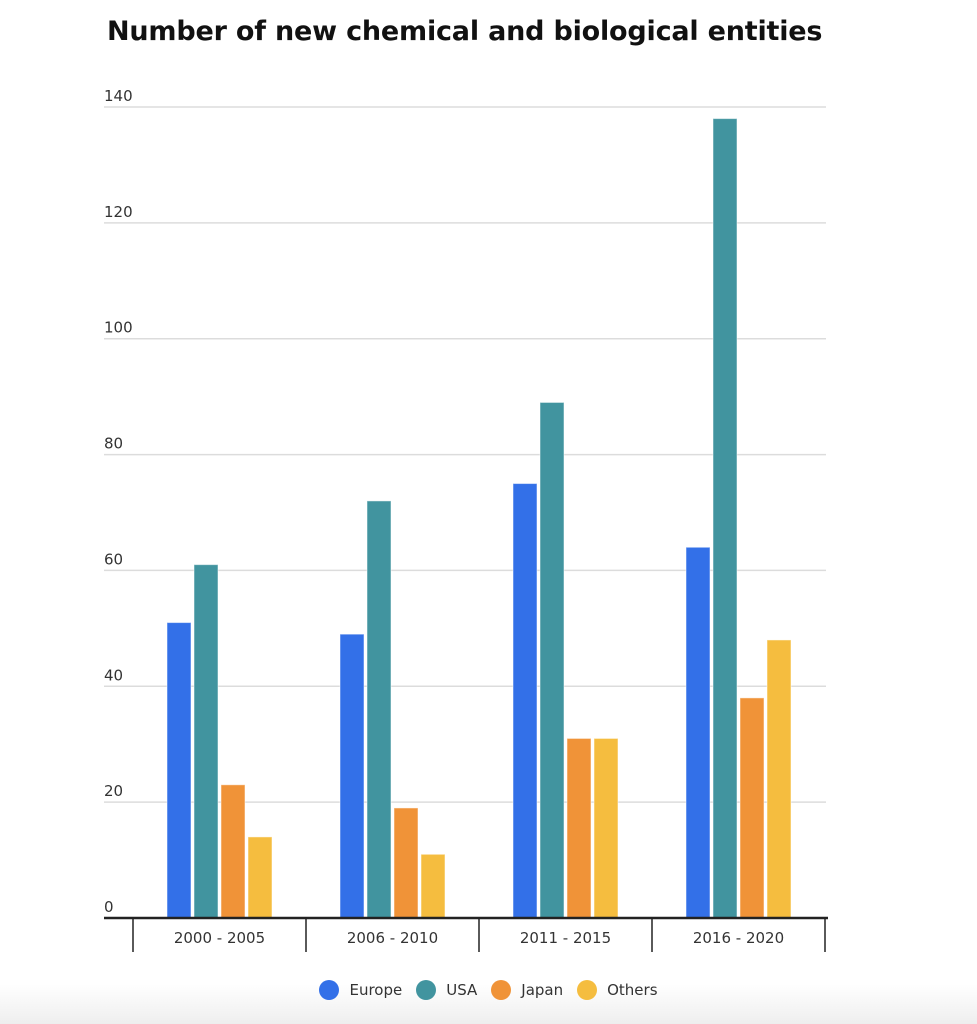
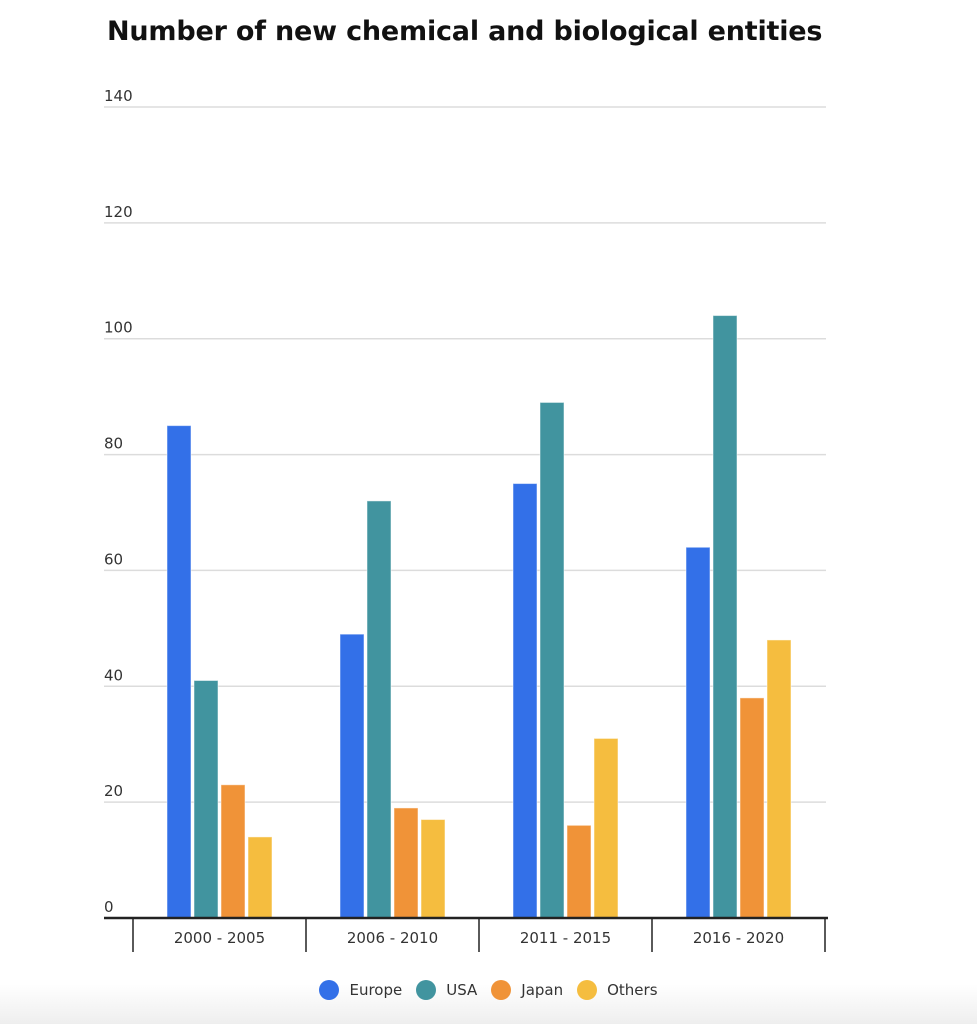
Europe/2000 - 2005: 51 -> 85
USA/2000 - 2005: 61 -> 41
Others/2006 - 2010: 11 -> 17
Japan/2011 - 2015: 31 -> 16
USA/2016 - 2020: 138 -> 104
